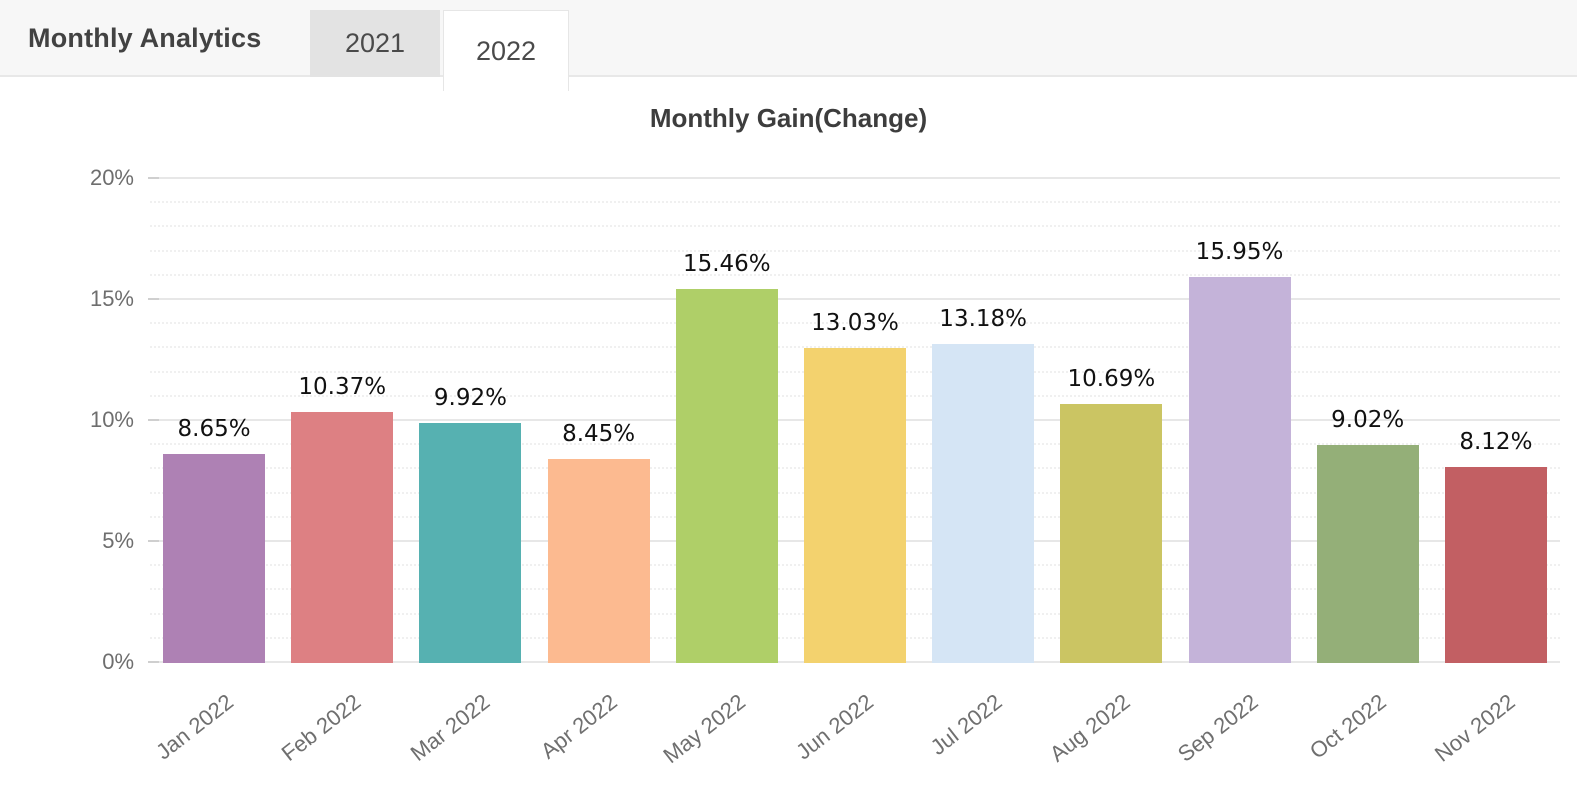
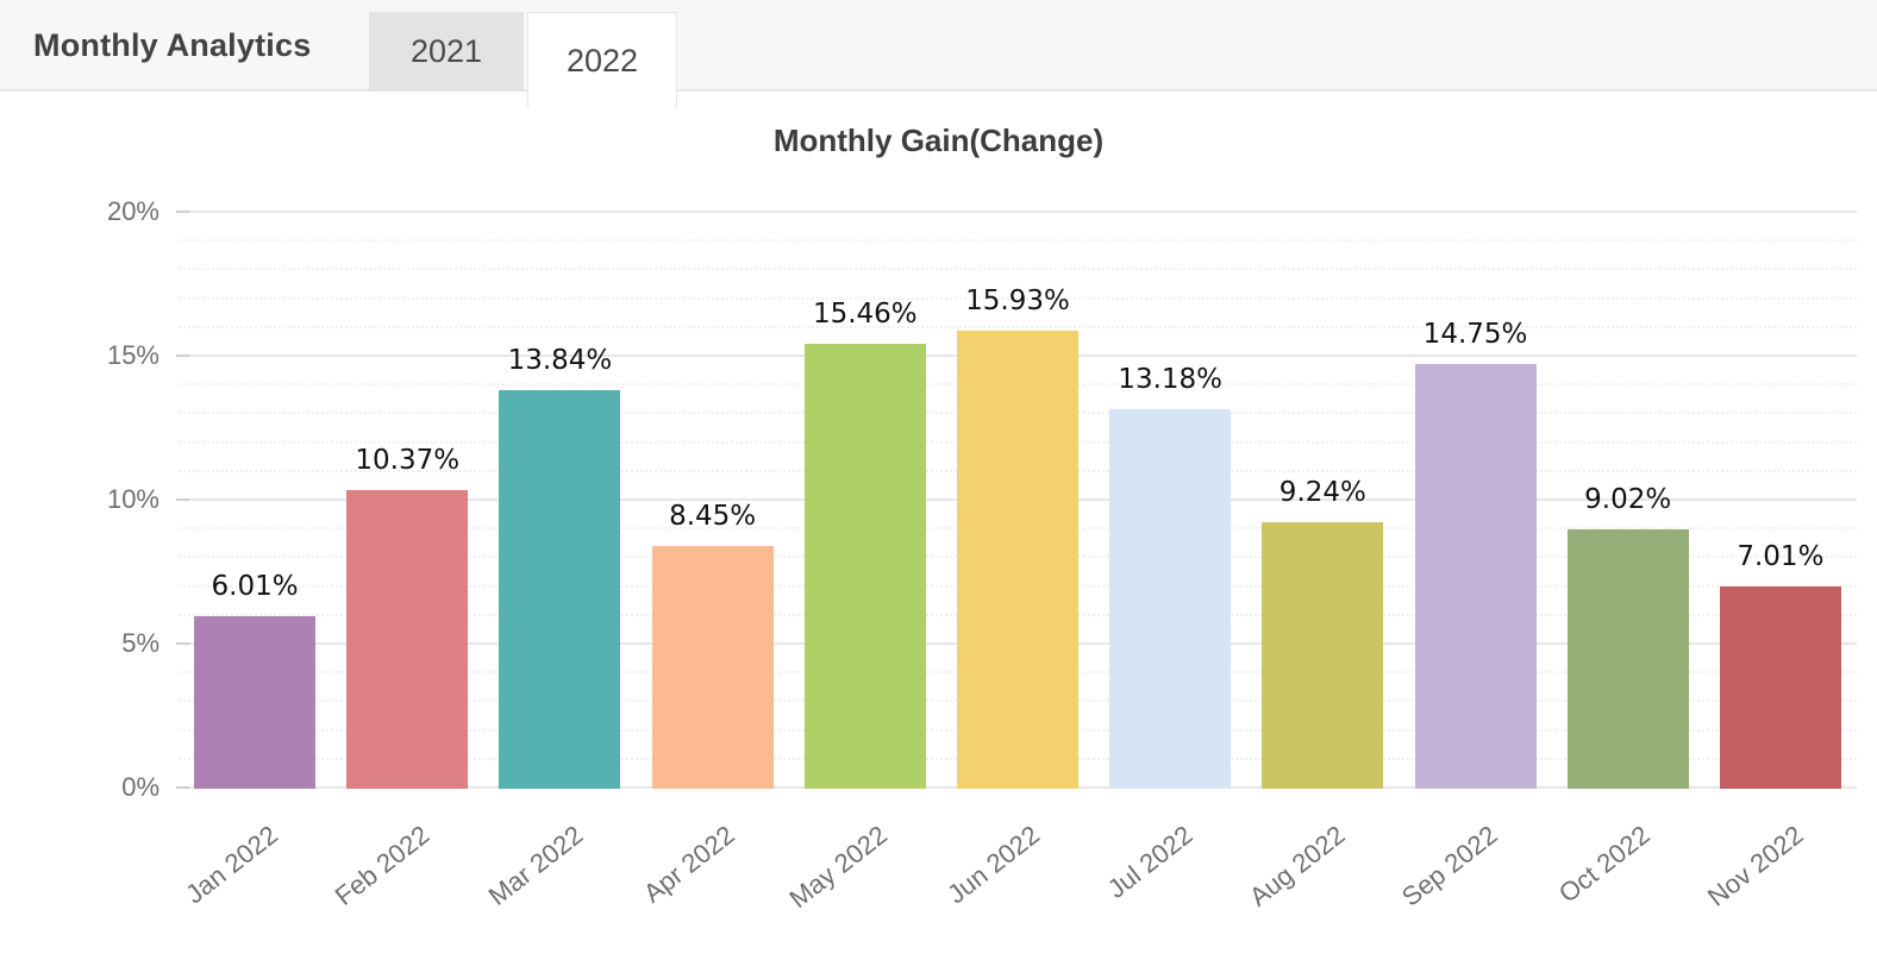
Jan 2022: 8.65% -> 6.01%
Mar 2022: 9.92% -> 13.84%
Jun 2022: 13.03% -> 15.93%
Aug 2022: 10.69% -> 9.24%
Sep 2022: 15.95% -> 14.75%
Nov 2022: 8.12% -> 7.01%
